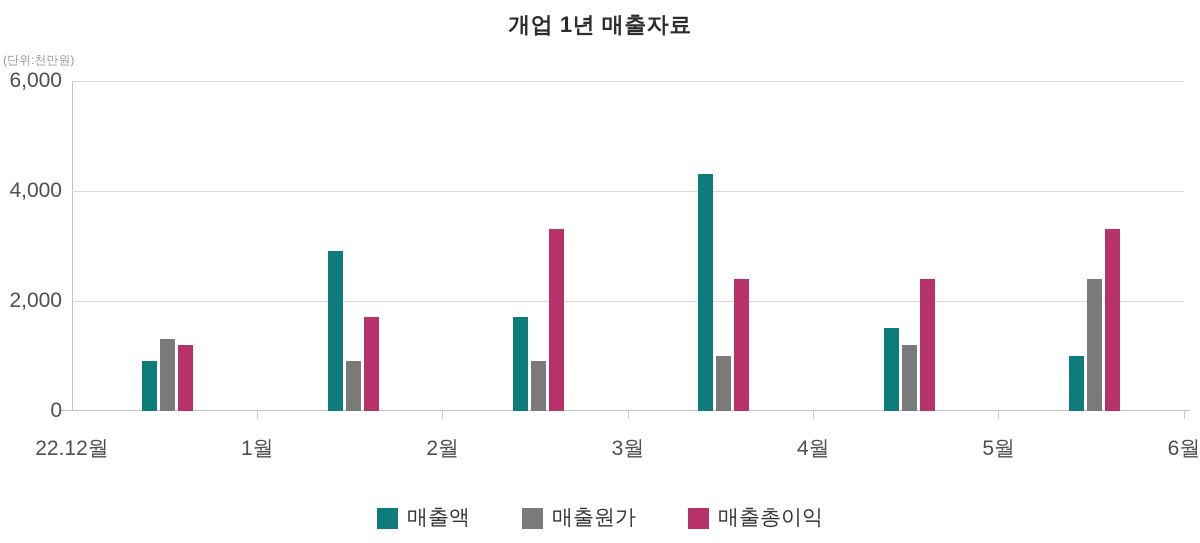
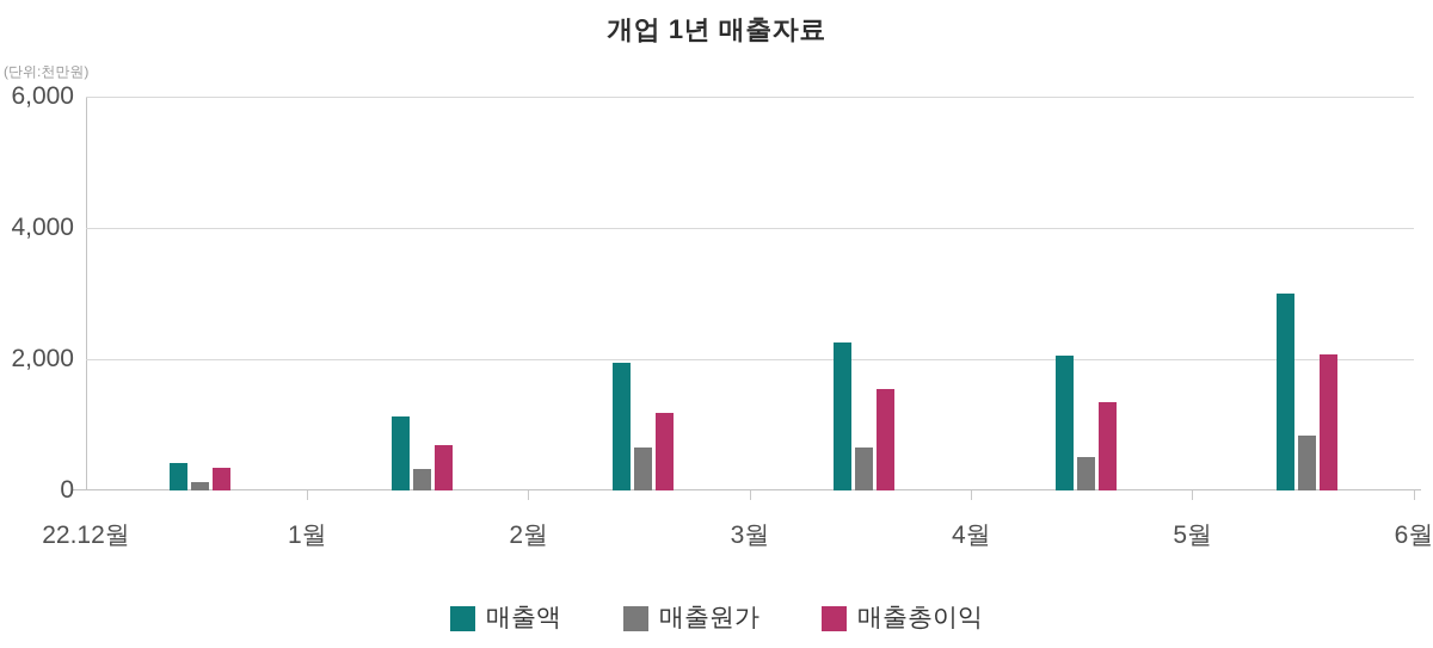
매출액/22.12월: 900 -> 400
매출원가/22.12월: 1300 -> 100
매출총이익/22.12월: 1200 -> 300
매출액/1월: 2900 -> 1100
매출원가/1월: 900 -> 300
매출총이익/1월: 1700 -> 700
매출액/2월: 1700 -> 2000
매출원가/2월: 900 -> 600
매출총이익/2월: 3300 -> 1200
매출액/3월: 4300 -> 2200
매출원가/3월: 1000 -> 600
매출총이익/3월: 2400 -> 1600
매출액/4월: 1500 -> 2000
매출원가/4월: 1200 -> 500
매출총이익/4월: 2400 -> 1400
매출액/5월: 1000 -> 3000
매출원가/5월: 2400 -> 800
매출총이익/5월: 3300 -> 2100
